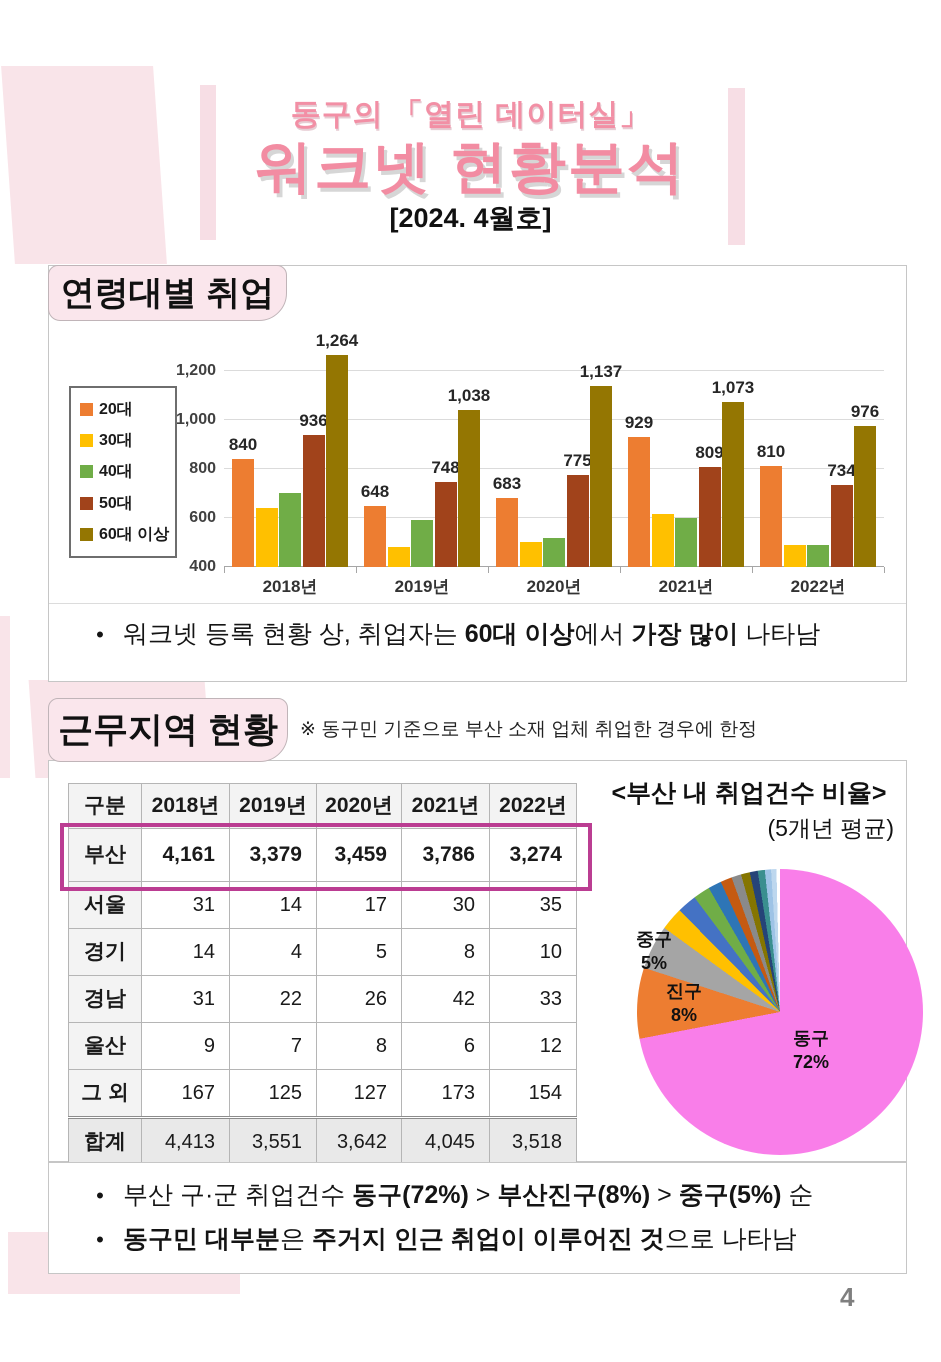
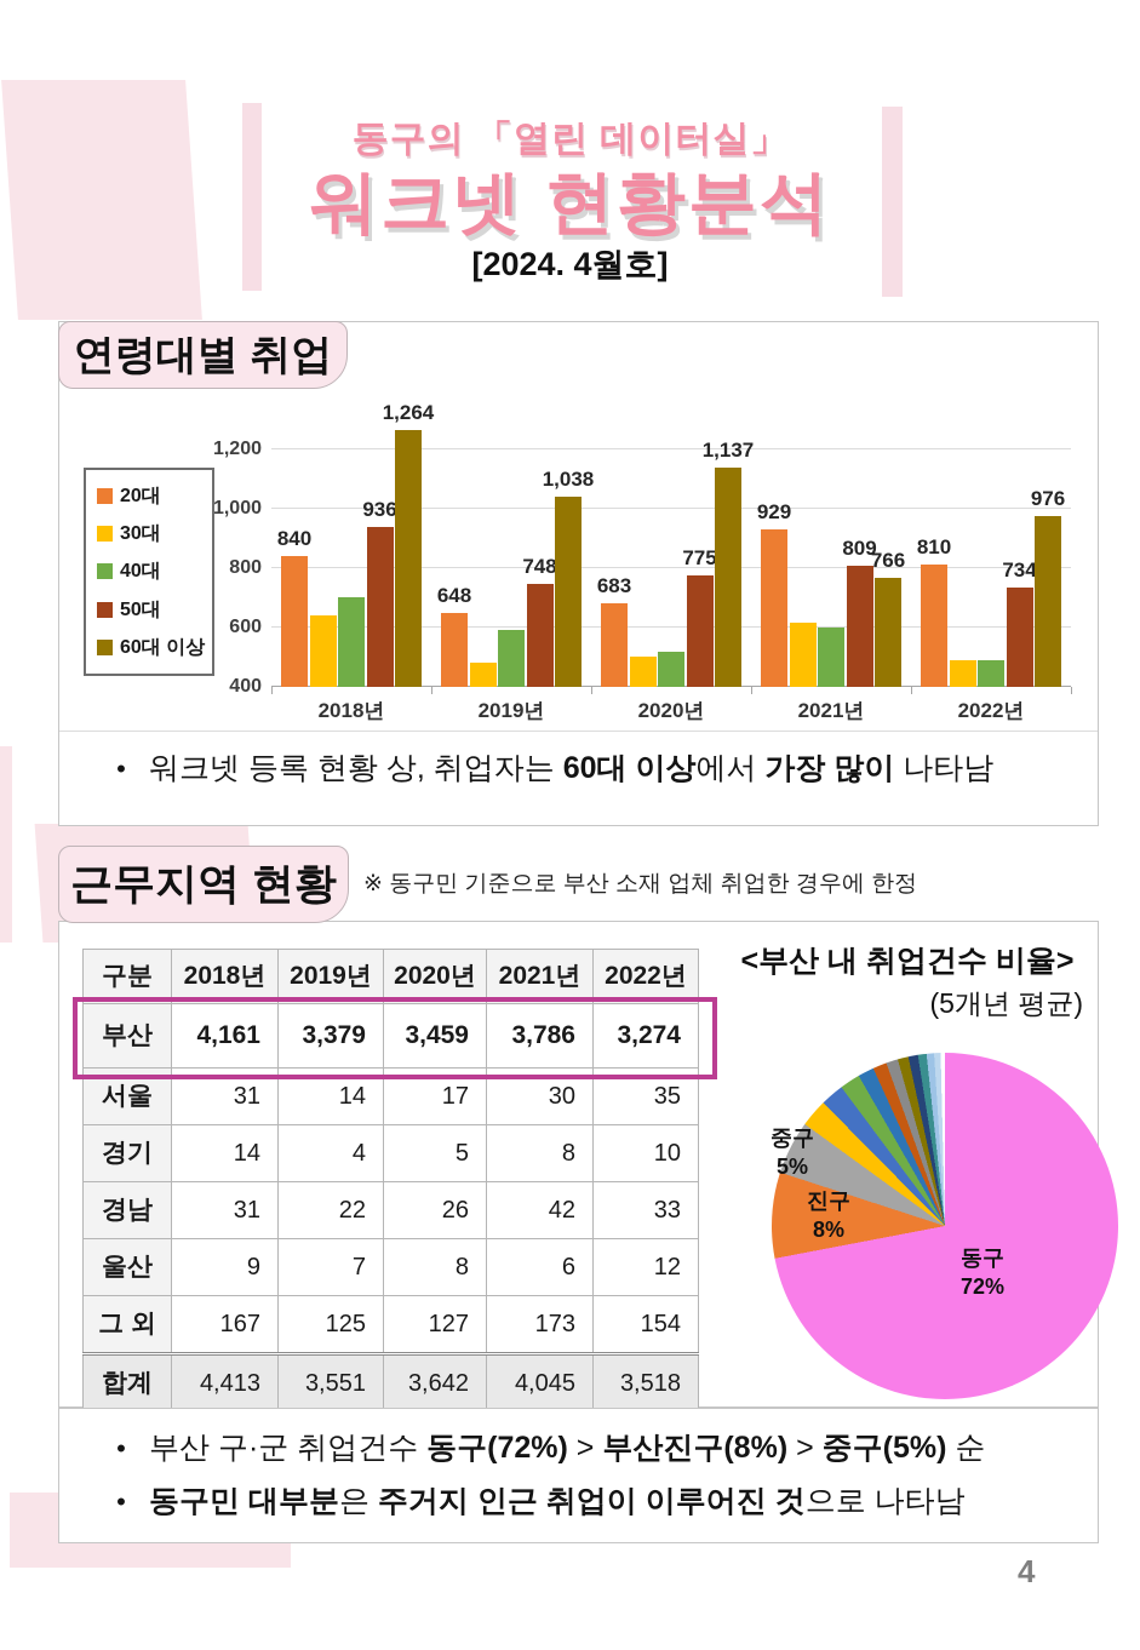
연령대별 취업/60대 이상/2021년: 1,073 -> 766
